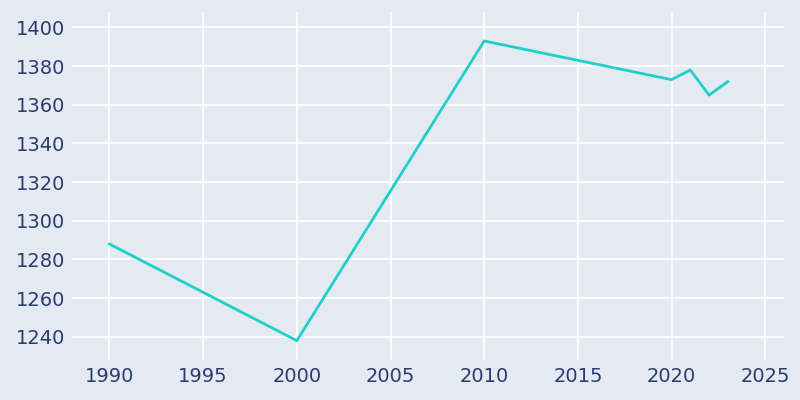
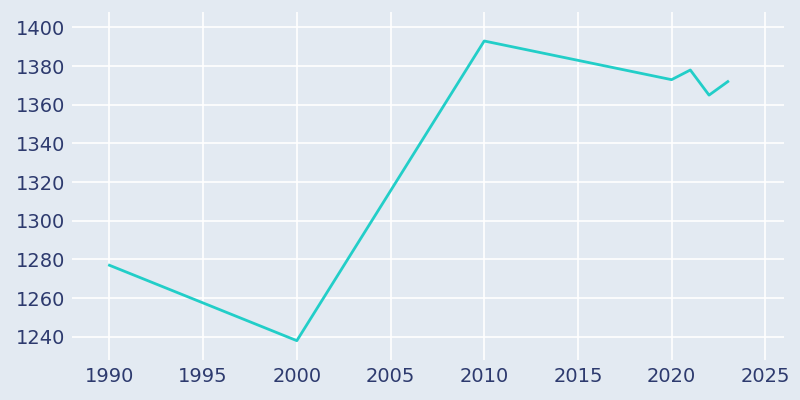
1990: 1288 -> 1277
